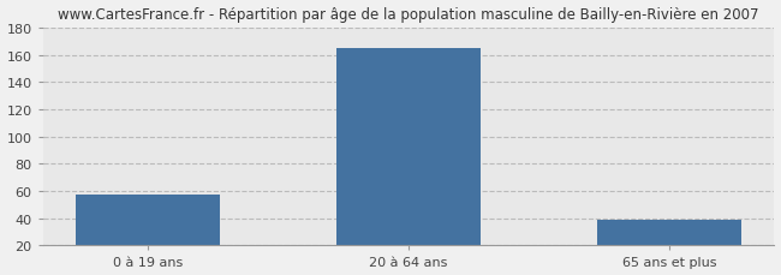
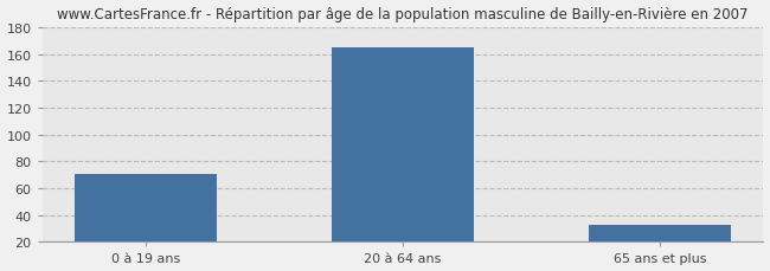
0 à 19 ans: 57 -> 71
65 ans et plus: 39 -> 33
